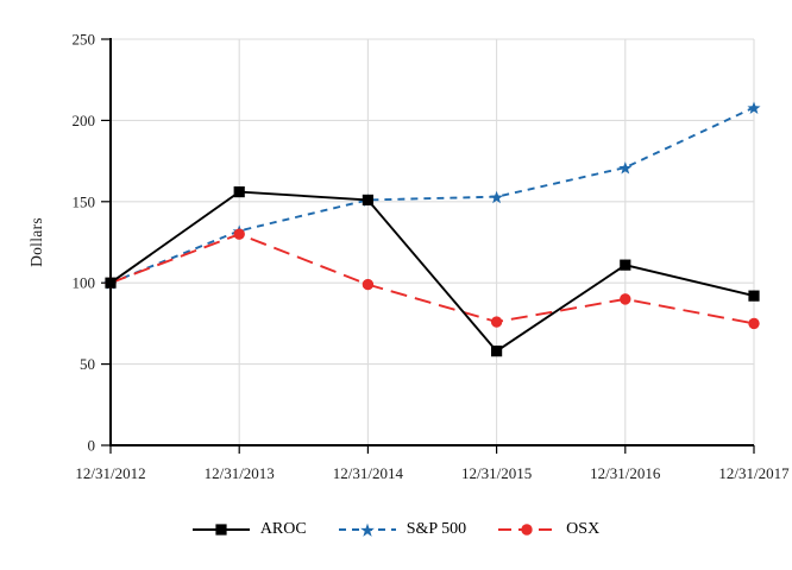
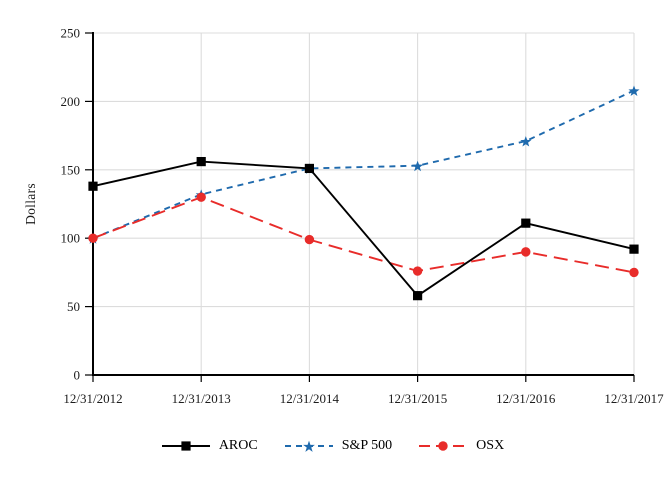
AROC/12/31/2012: 100 -> 138
